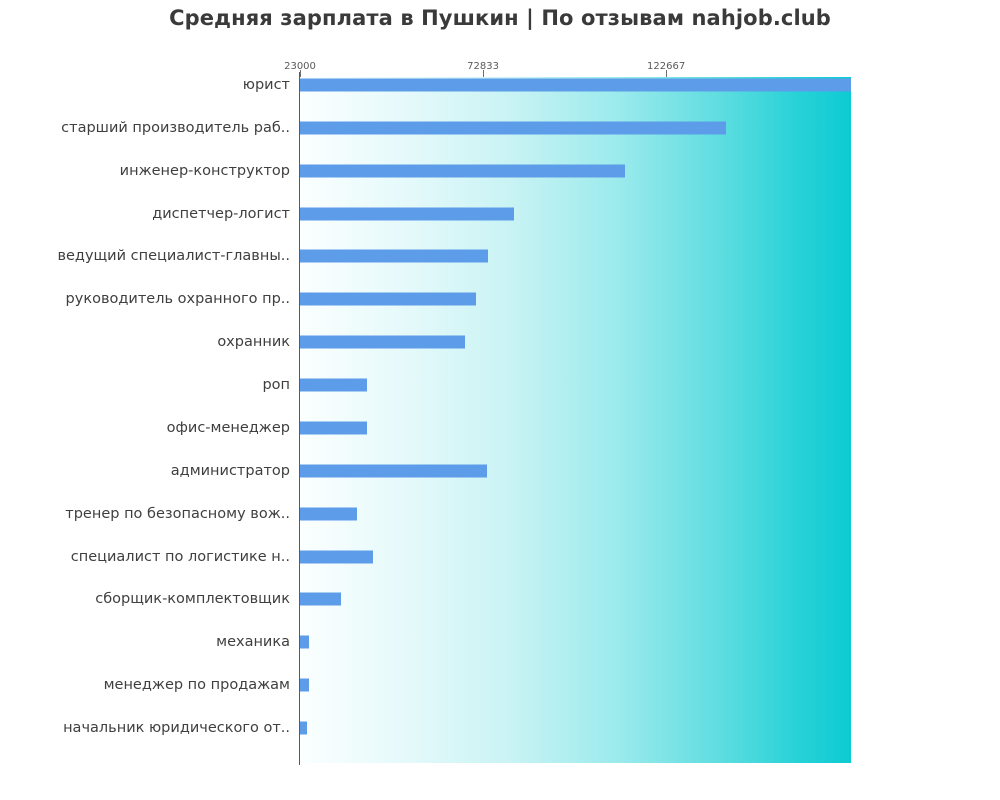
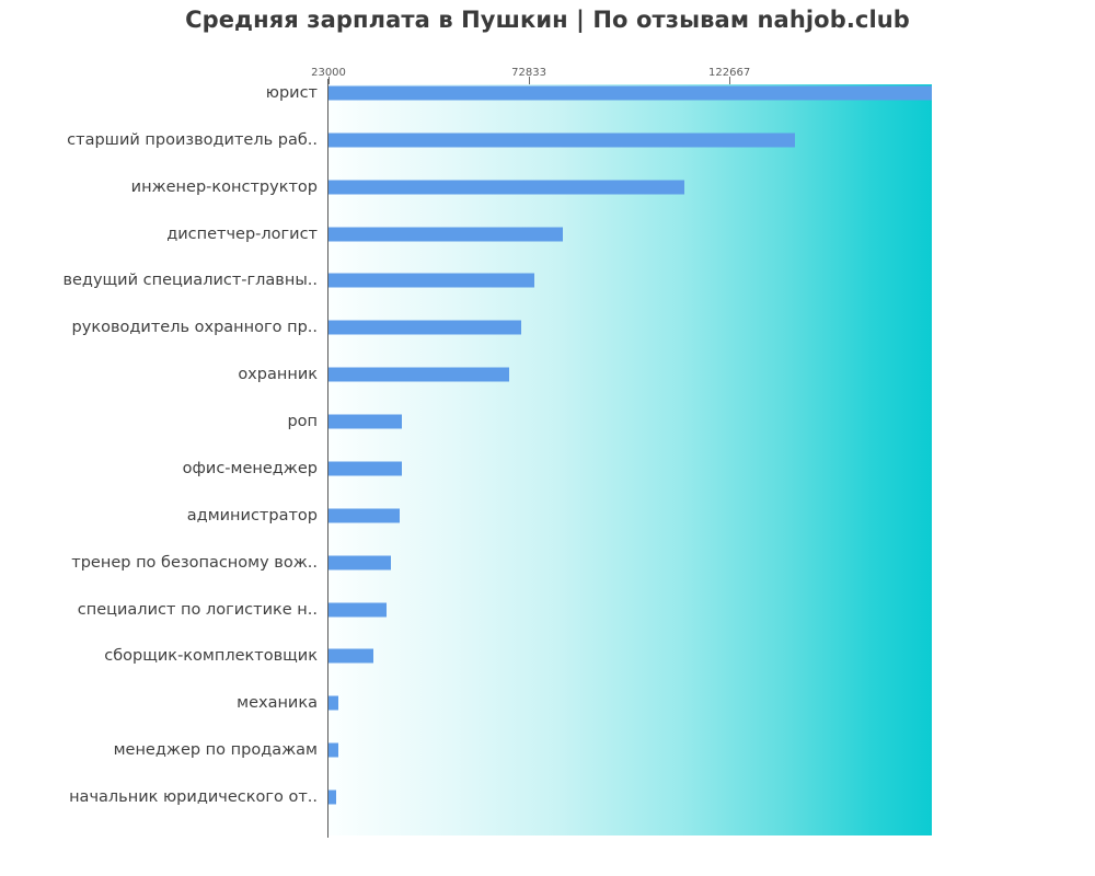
администратор: 74000 -> 41000
специалист по логистике н..: 43000 -> 37000
